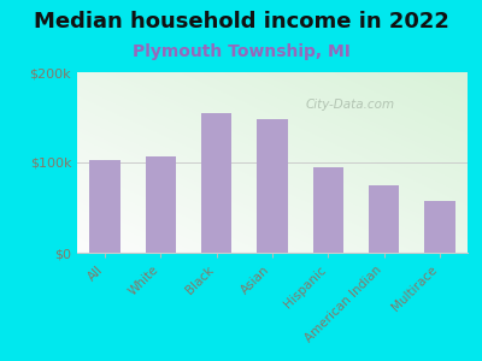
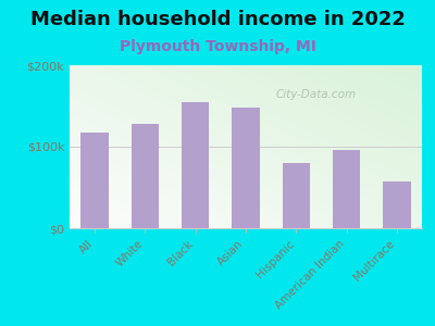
All: $103k -> $118k
White: $107k -> $128k
Hispanic: $95k -> $80k
American Indian: $75k -> $96k
